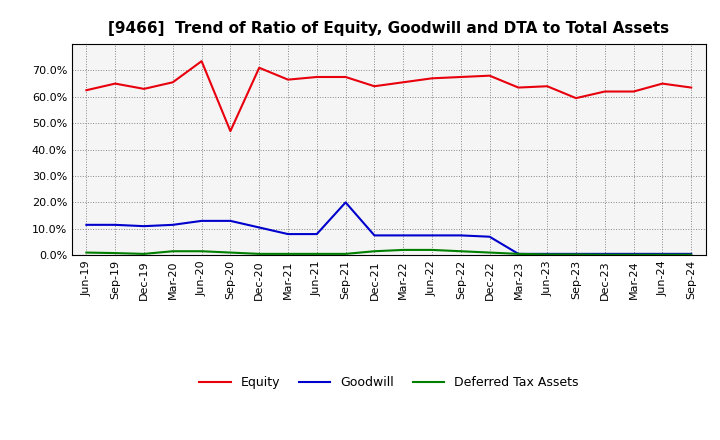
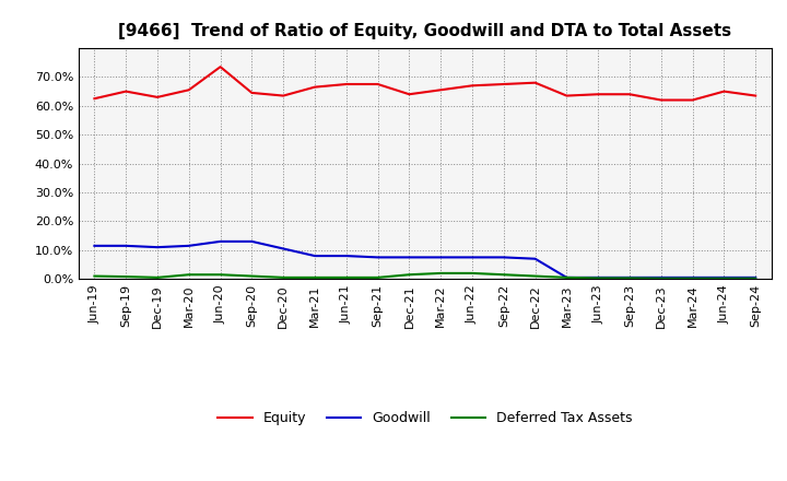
Equity/Sep-20: 47.0% -> 64.5%
Equity/Dec-20: 71.0% -> 63.5%
Goodwill/Sep-21: 20.0% -> 7.5%
Equity/Sep-23: 59.5% -> 64.0%
